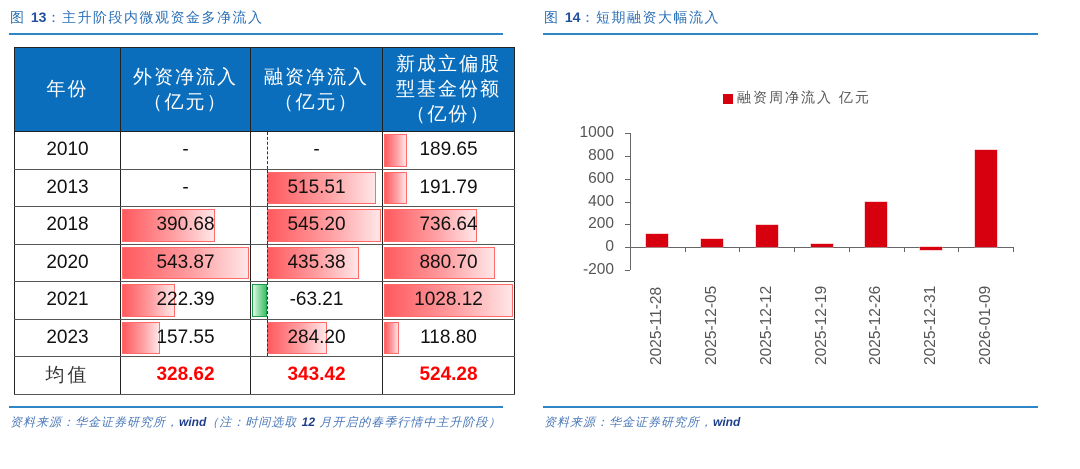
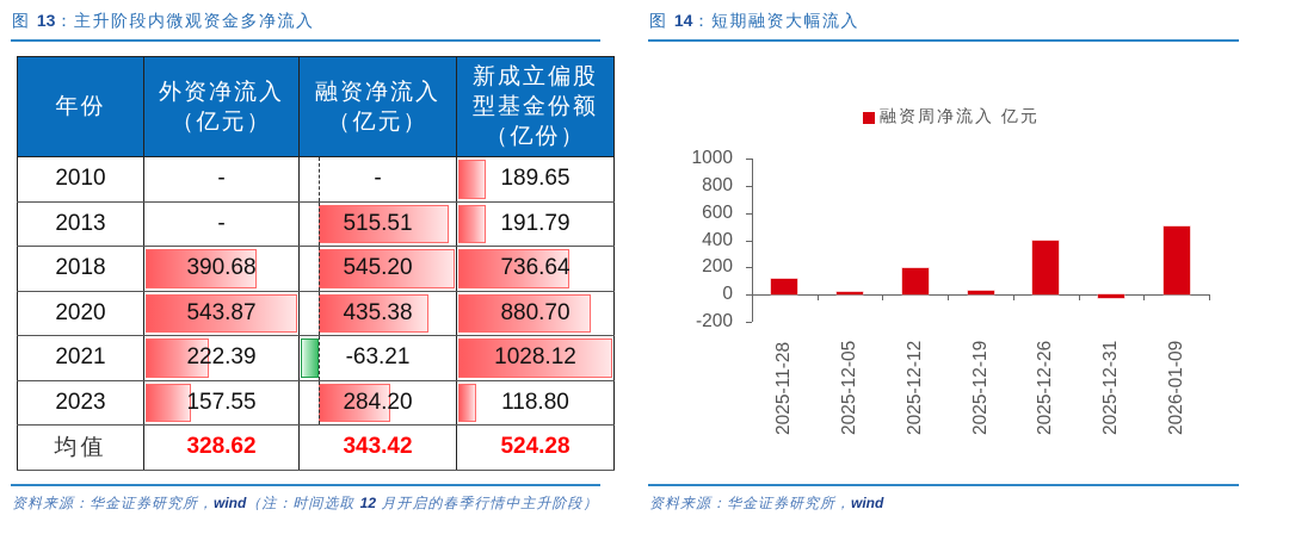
2025-12-05: 80 -> 20
2026-01-09: 860 -> 500
